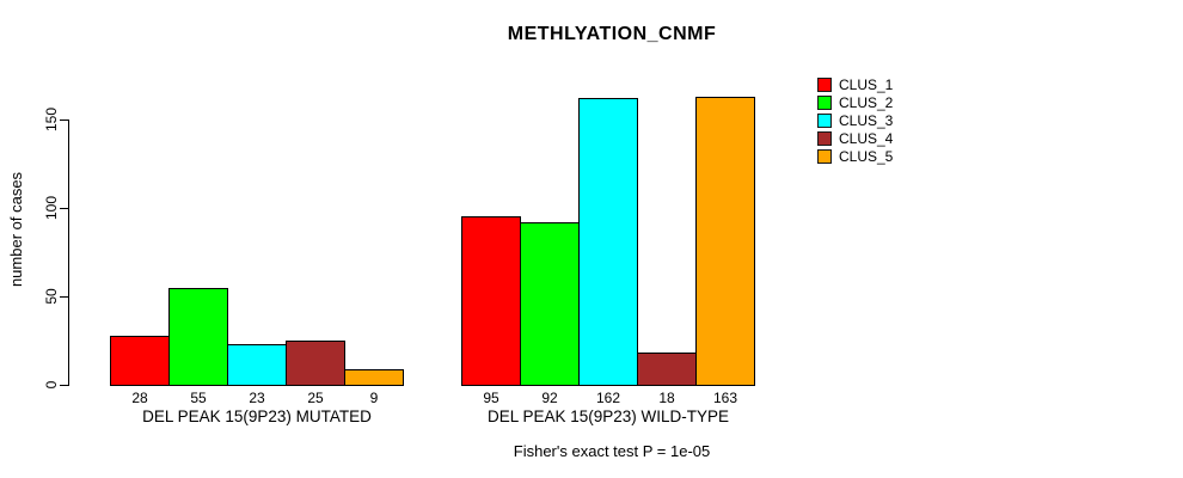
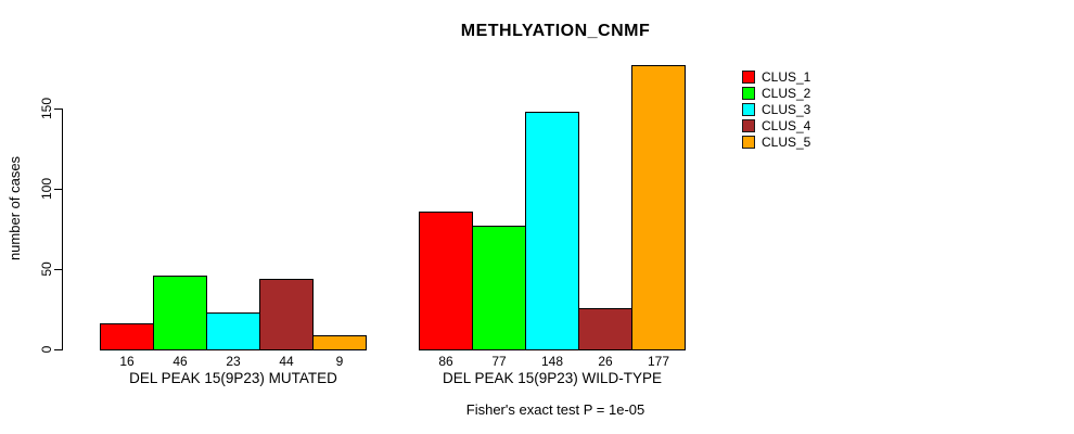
CLUS_1/DEL PEAK 15(9P23) MUTATED: 28 -> 16
CLUS_2/DEL PEAK 15(9P23) MUTATED: 55 -> 46
CLUS_4/DEL PEAK 15(9P23) MUTATED: 25 -> 44
CLUS_1/DEL PEAK 15(9P23) WILD-TYPE: 95 -> 86
CLUS_2/DEL PEAK 15(9P23) WILD-TYPE: 92 -> 77
CLUS_3/DEL PEAK 15(9P23) WILD-TYPE: 162 -> 148
CLUS_4/DEL PEAK 15(9P23) WILD-TYPE: 18 -> 26
CLUS_5/DEL PEAK 15(9P23) WILD-TYPE: 163 -> 177
